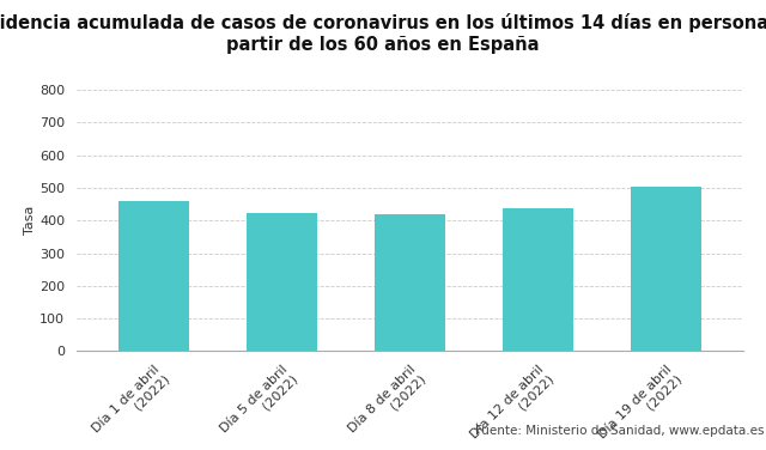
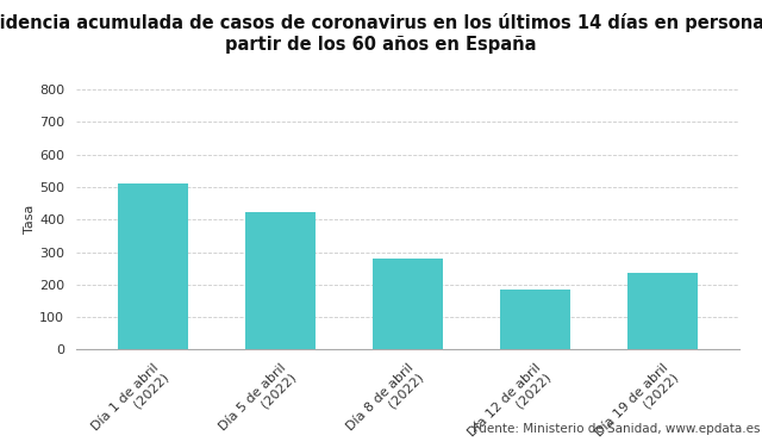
Día 1 de abril (2022): 458 -> 510
Día 8 de abril (2022): 420 -> 280
Día 12 de abril (2022): 436 -> 185
Día 19 de abril (2022): 505 -> 235
